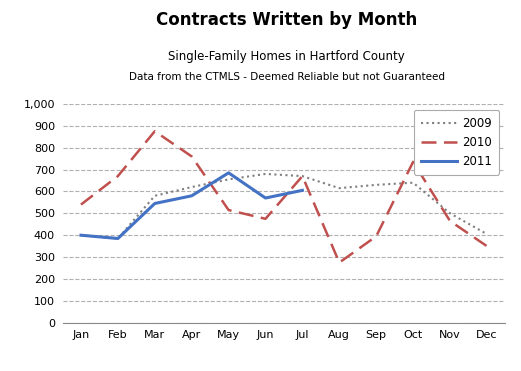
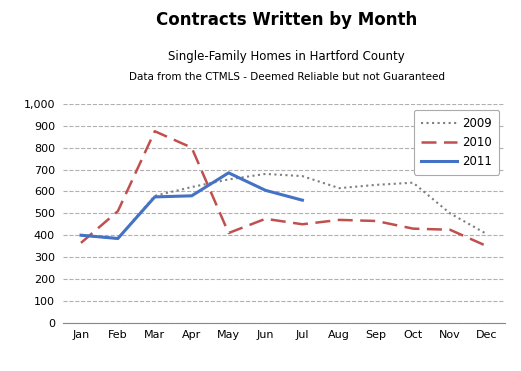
2010/Jan: 540 -> 365
2010/Feb: 670 -> 510
2011/Mar: 545 -> 575
2010/Apr: 760 -> 800
2010/May: 515 -> 410
2011/Jun: 570 -> 605
2010/Jul: 670 -> 450
2011/Jul: 605 -> 560
2010/Aug: 275 -> 470
2010/Sep: 395 -> 465
2010/Oct: 735 -> 430
2010/Nov: 465 -> 425
